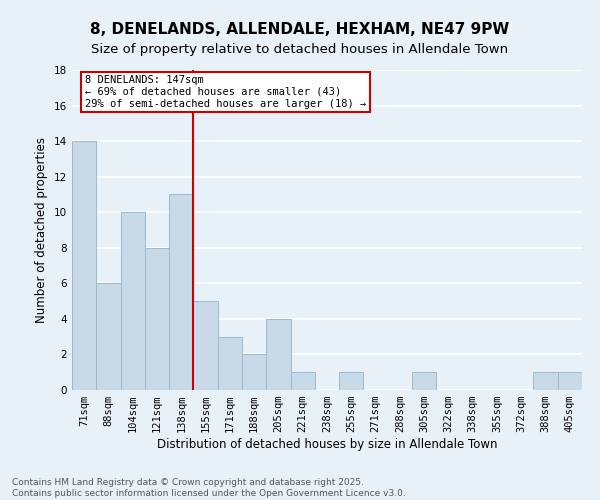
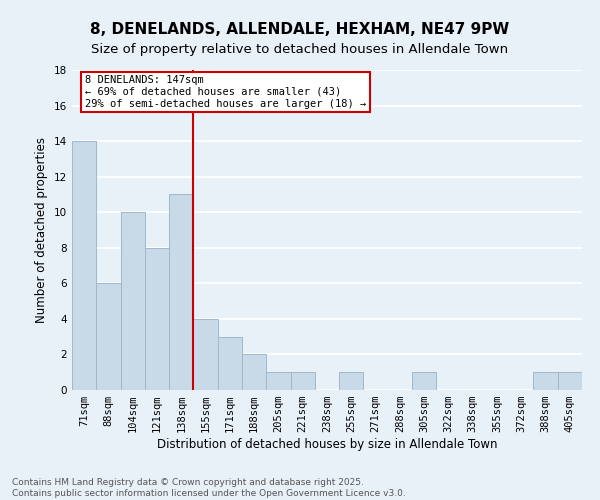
155sqm: 5 -> 4
205sqm: 4 -> 1
